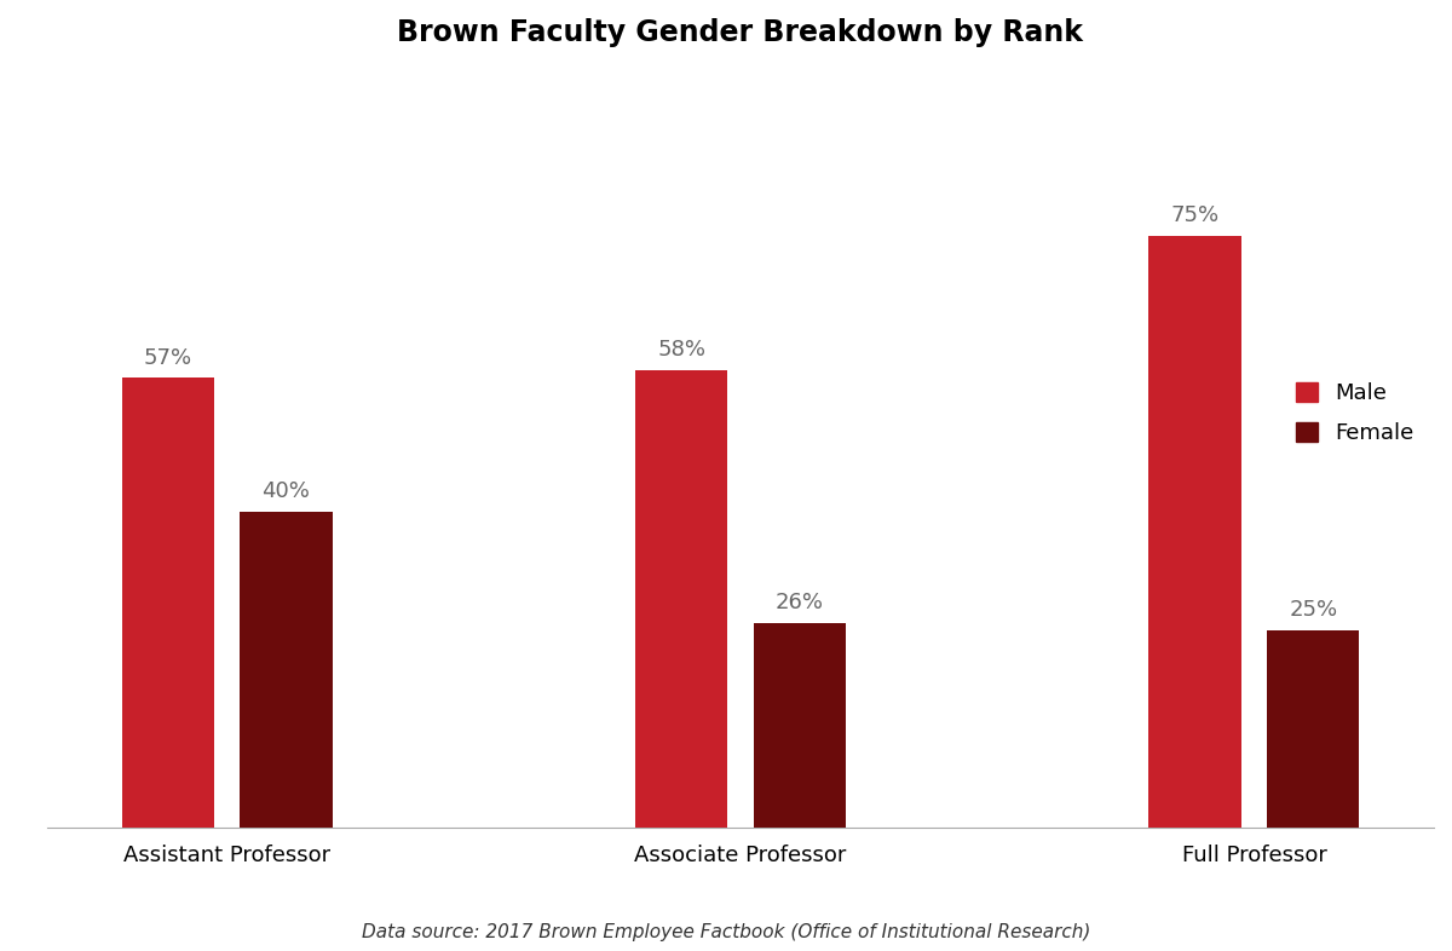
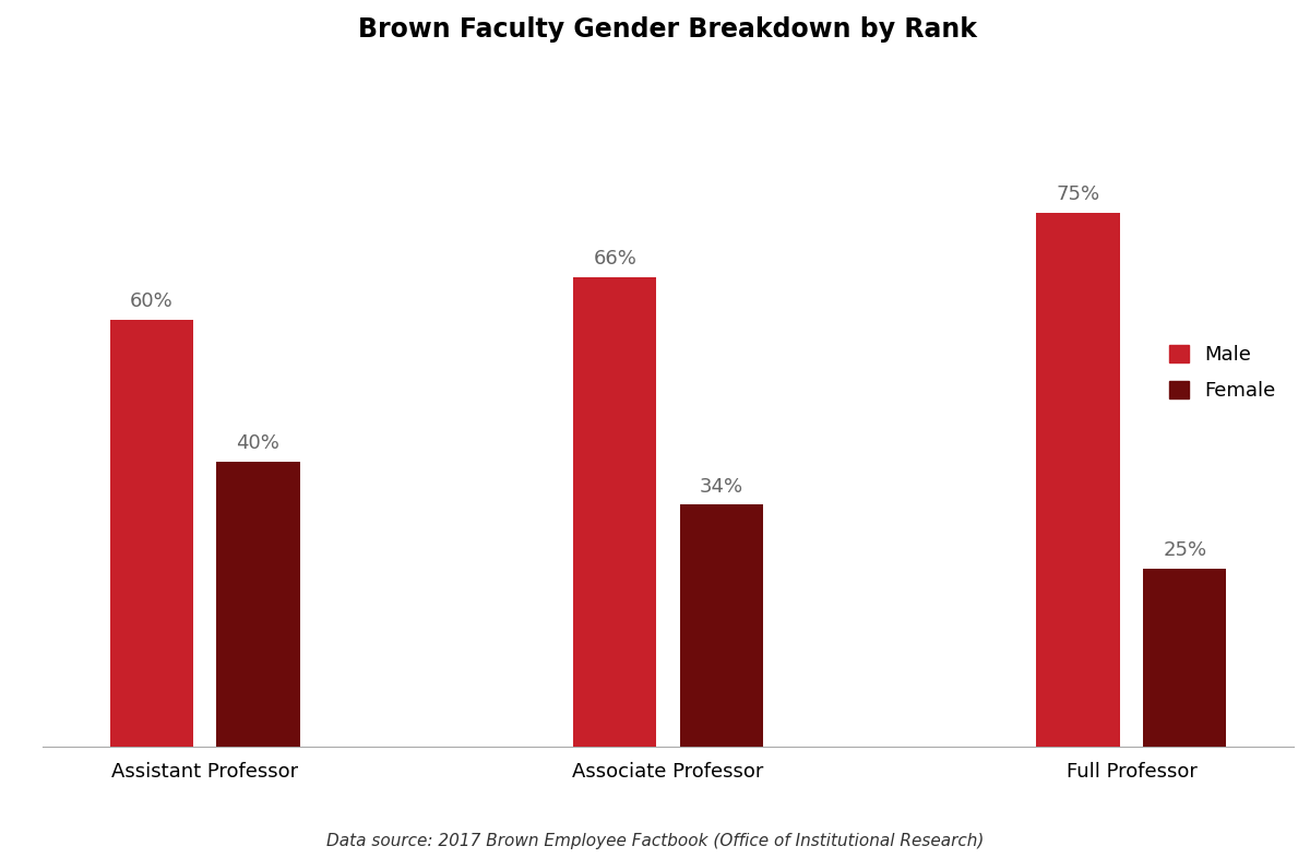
Male/Assistant Professor: 57% -> 60%
Male/Associate Professor: 58% -> 66%
Female/Associate Professor: 26% -> 34%
